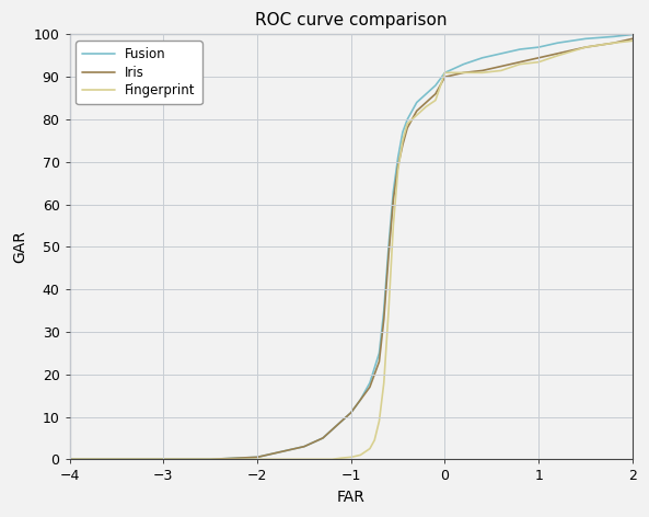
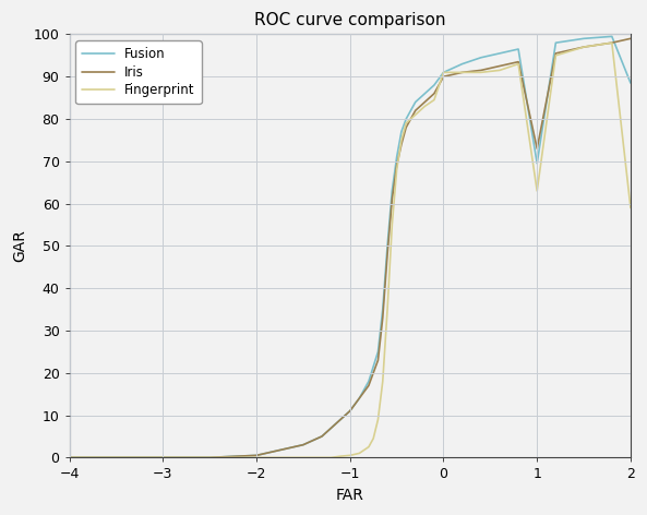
Fusion/1: 97.0 -> 69.5
Iris/1: 94.5 -> 73.0
Fingerprint/1: 93.5 -> 63.0
Fusion/2: 100.0 -> 88.5
Fingerprint/2: 98.5 -> 59.0
